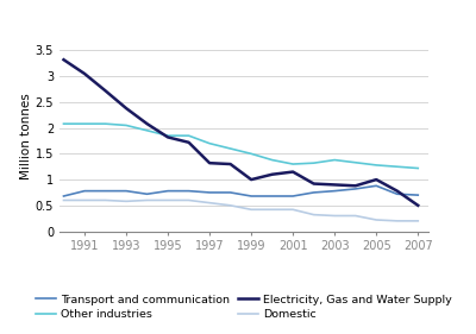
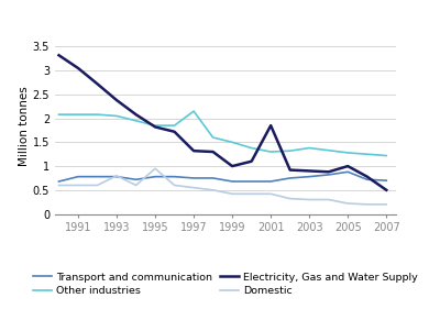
Domestic/1993: 0.58 -> 0.80
Domestic/1995: 0.60 -> 0.95
Other industries/1997: 1.70 -> 2.15
Electricity, Gas and Water Supply/2001: 1.15 -> 1.85
